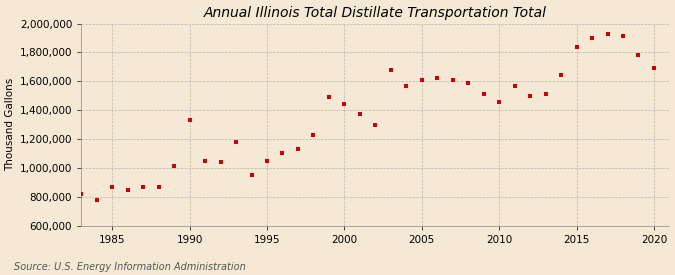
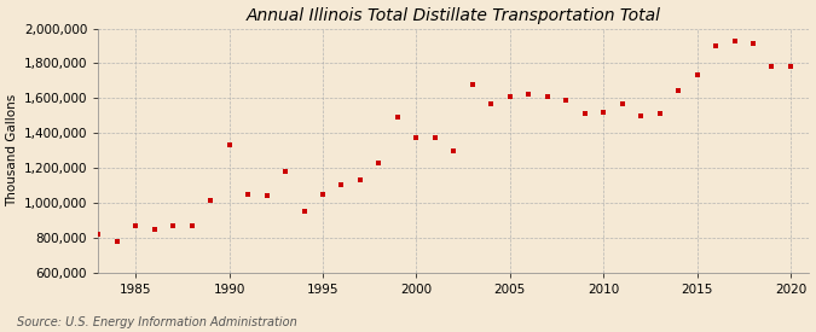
2000: 1,440,000 -> 1,370,000
2010: 1,460,000 -> 1,520,000
2015: 1,840,000 -> 1,730,000
2020: 1,690,000 -> 1,780,000
